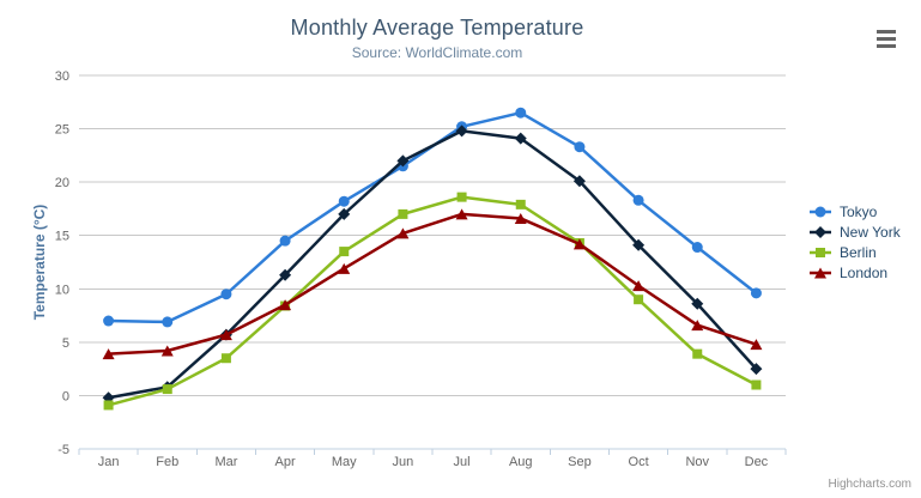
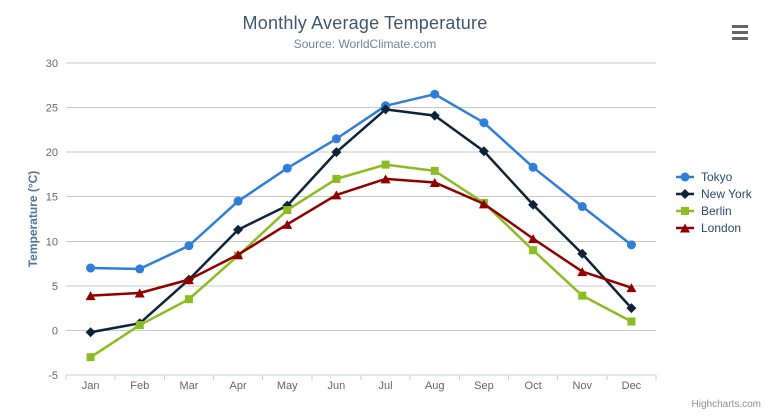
Berlin/Jan: -1 -> -3
New York/May: 17 -> 14
New York/Jun: 22 -> 20
